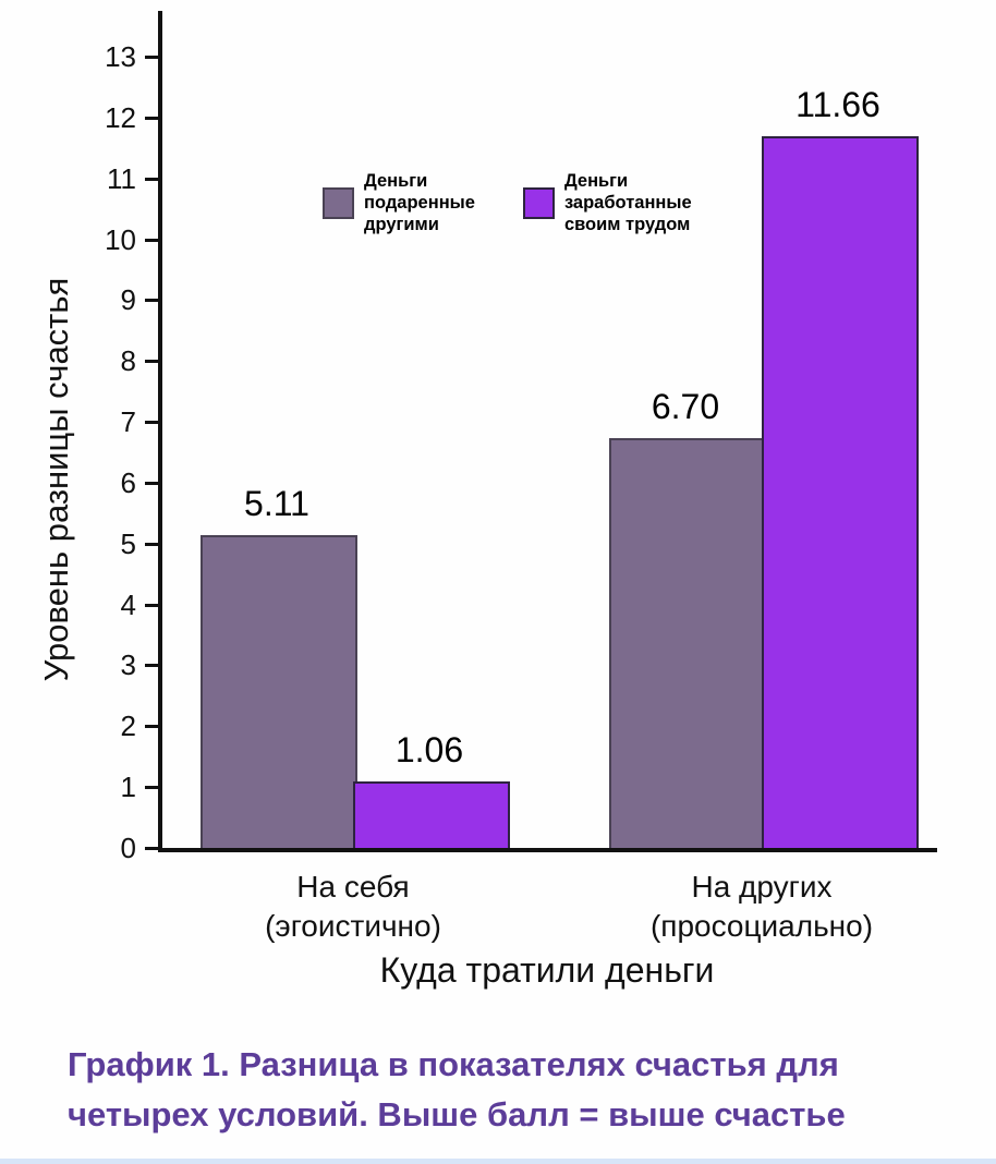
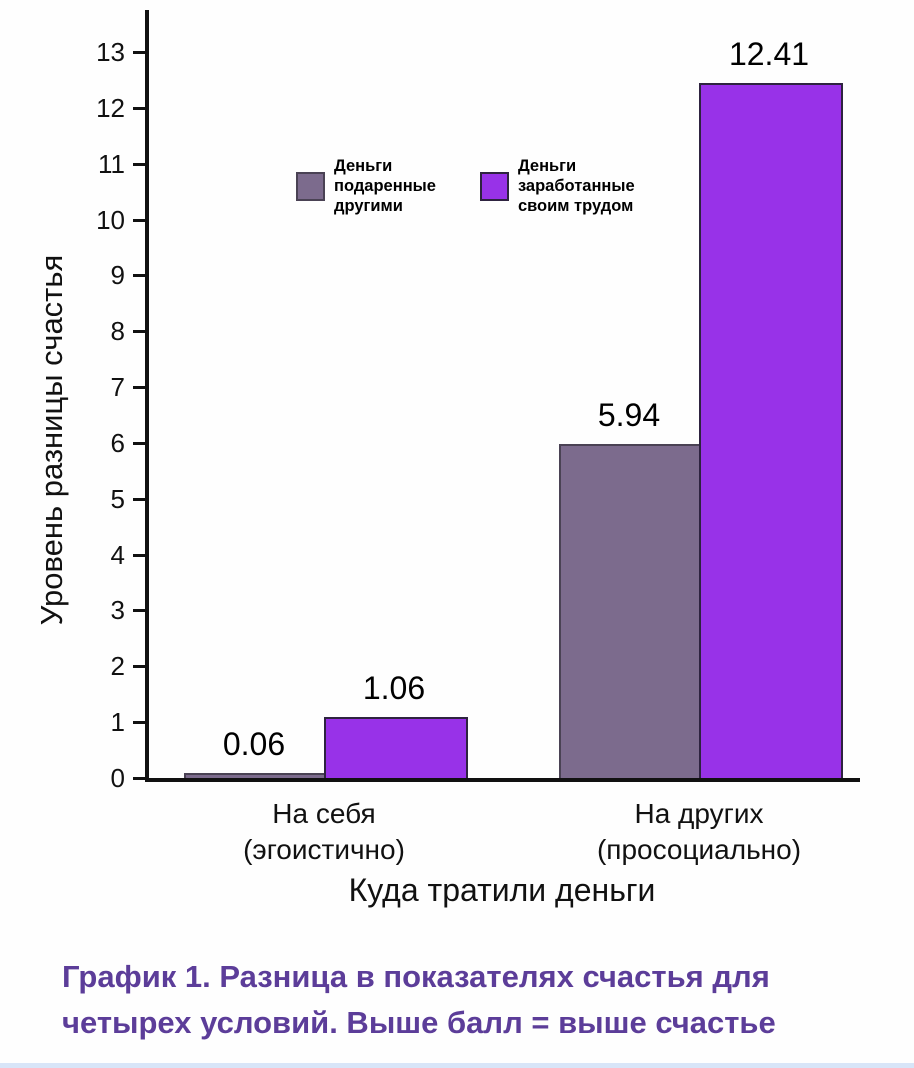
Деньги подаренные другими/На себя (эгоистично): 5.11 -> 0.06
Деньги подаренные другими/На других (просоциально): 6.70 -> 5.94
Деньги заработанные своим трудом/На других (просоциально): 11.66 -> 12.41
